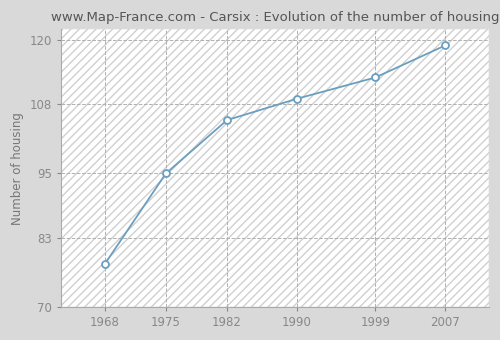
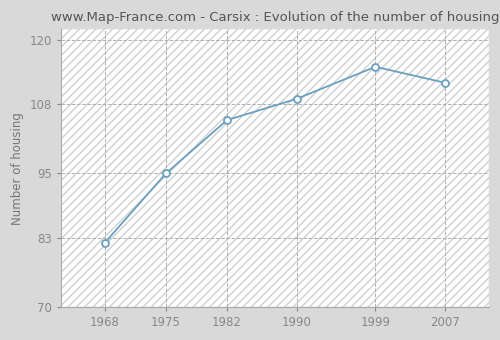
1968: 78 -> 82
1999: 113 -> 115
2007: 119 -> 112
